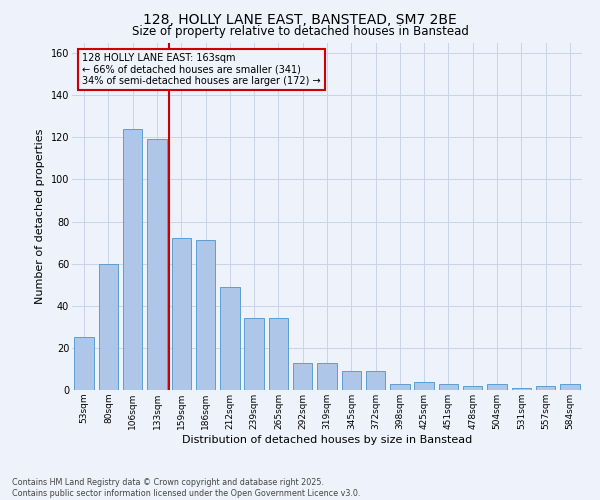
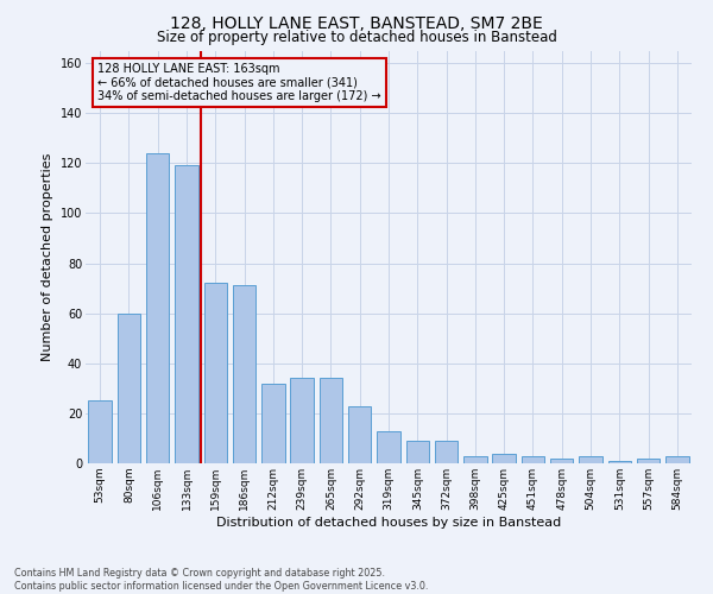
212sqm: 49 -> 32
292sqm: 13 -> 23
